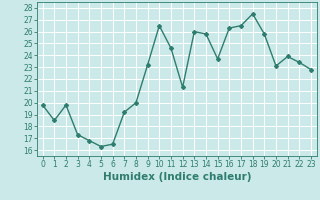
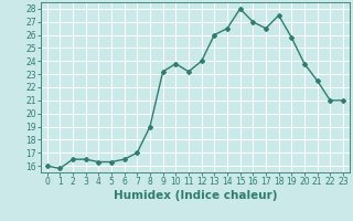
0: 19.8 -> 16.0
1: 18.5 -> 15.8
2: 19.8 -> 16.5
3: 17.3 -> 16.5
4: 16.8 -> 16.3
7: 19.2 -> 17.0
8: 20.0 -> 19.0
10: 26.5 -> 23.8
11: 24.6 -> 23.2
12: 21.3 -> 24.0
14: 25.8 -> 26.5
15: 23.7 -> 28.0
16: 26.3 -> 27.0
20: 23.1 -> 23.8
21: 23.9 -> 22.5
22: 23.4 -> 21.0
23: 22.8 -> 21.0
